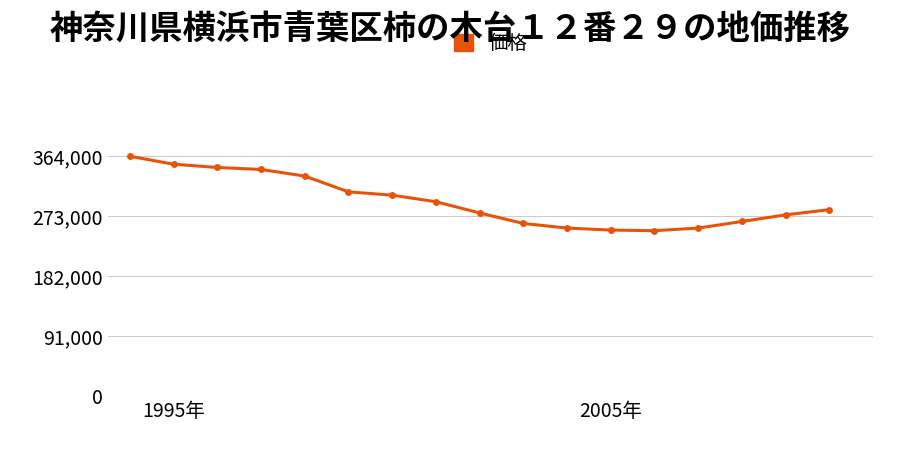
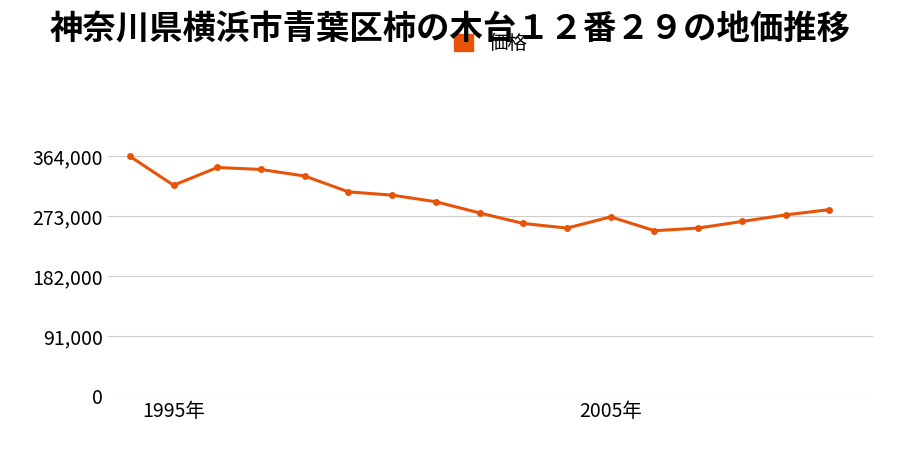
1995年: 352,000 -> 320,000
2005年: 252,000 -> 272,000
